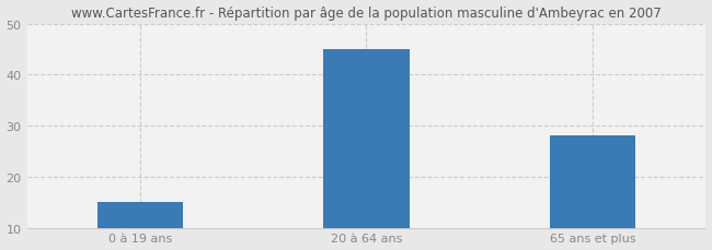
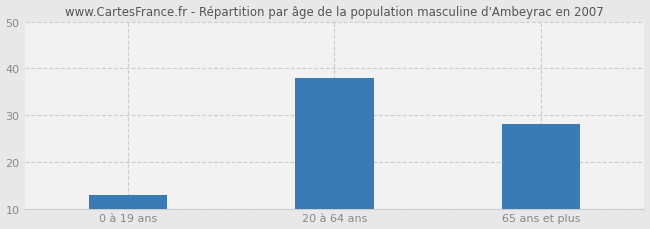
0 à 19 ans: 15 -> 13
20 à 64 ans: 45 -> 38
